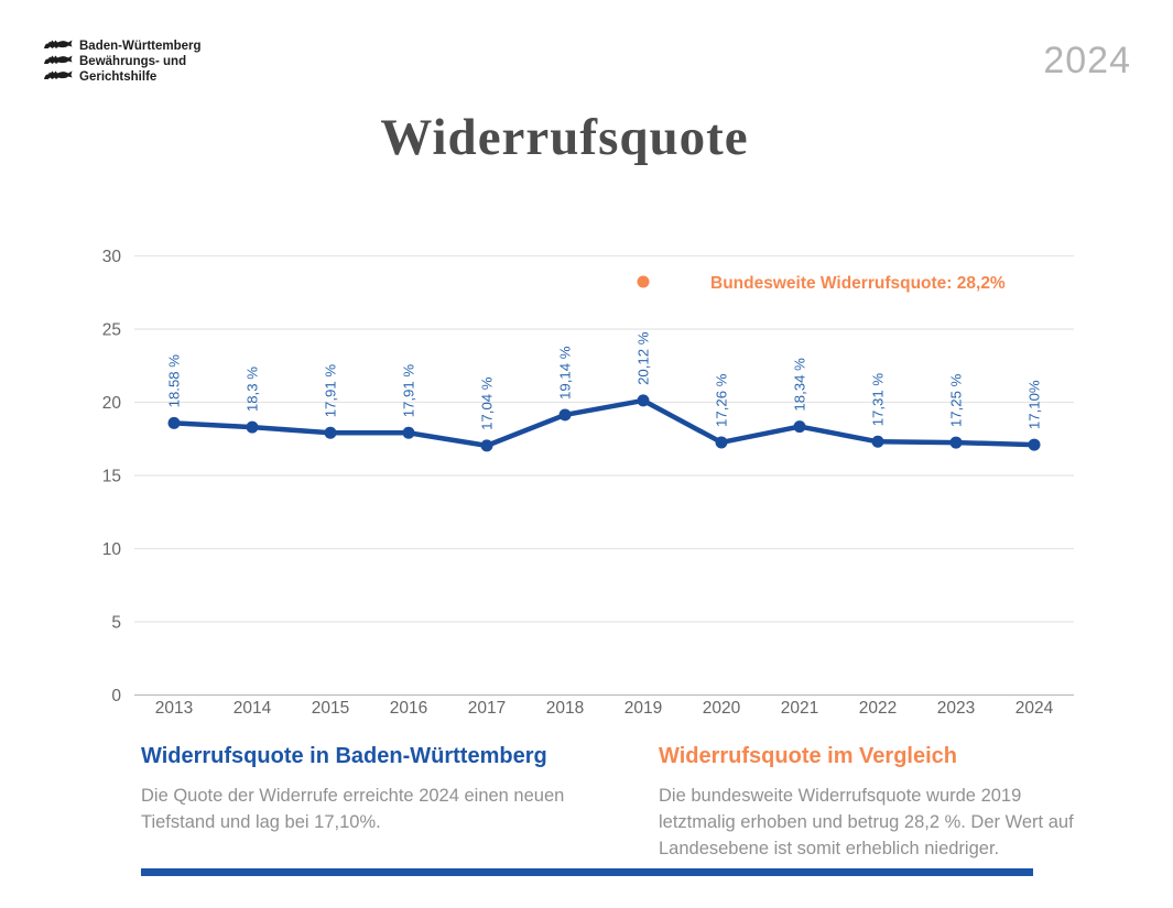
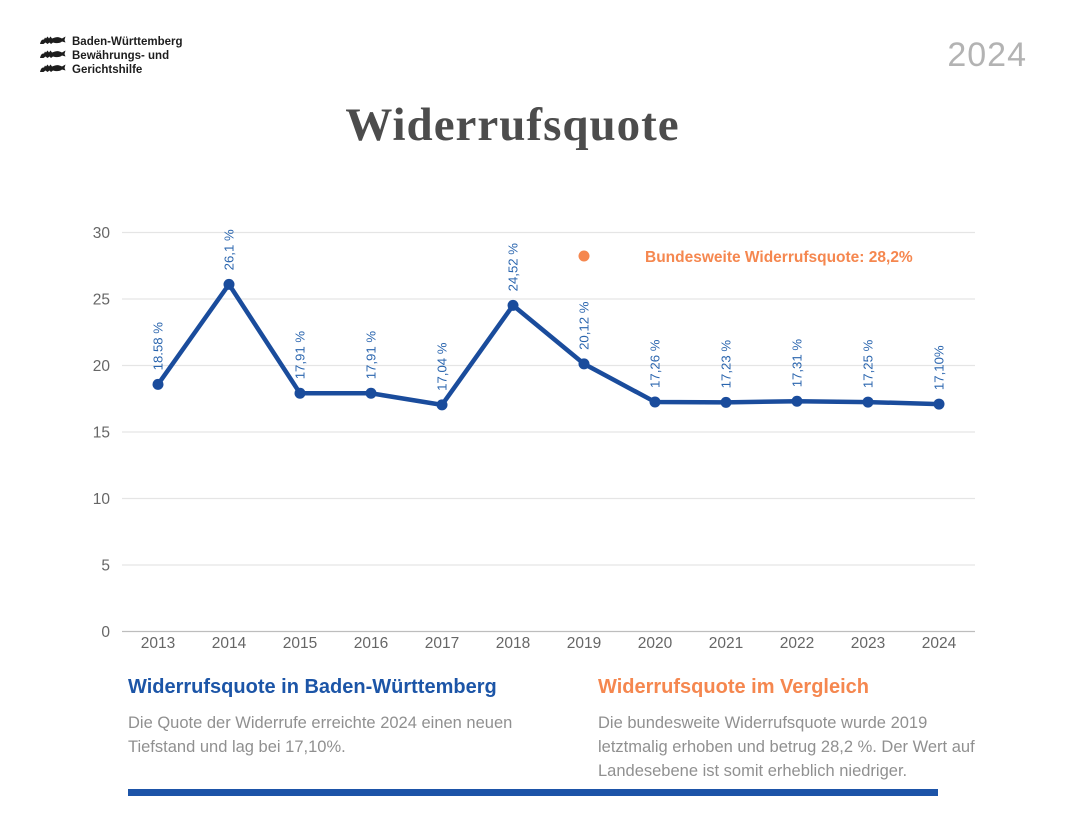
2014: 18,3 -> 26,1
2018: 19,14 -> 24,52
2021: 18,34 -> 17,23
